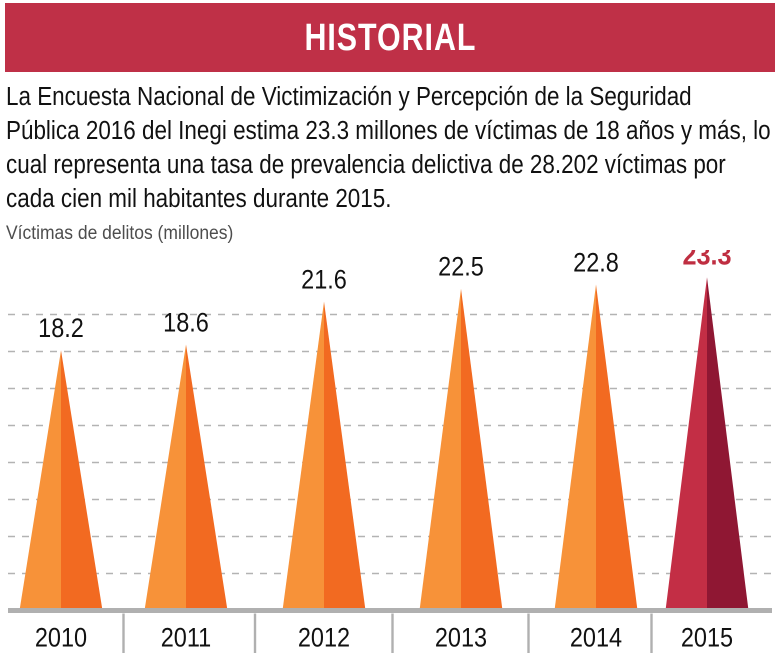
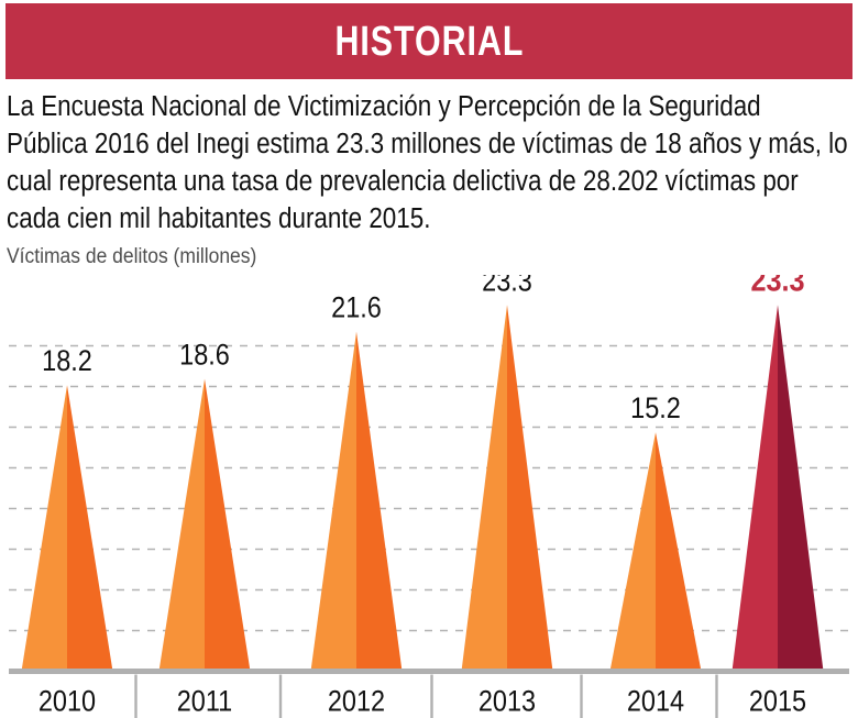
2013: 22.5 -> 23.3
2014: 22.8 -> 15.2
